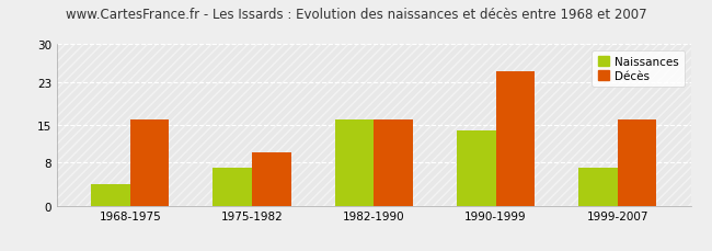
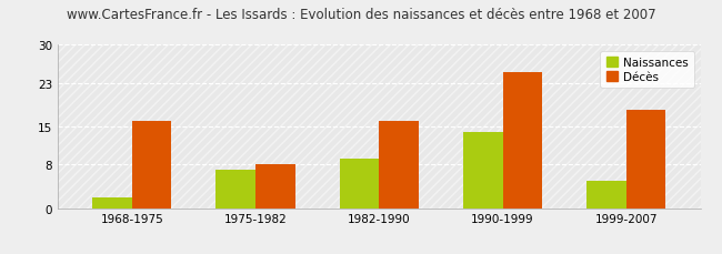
Naissances/1968-1975: 4 -> 2
Décès/1975-1982: 10 -> 8
Naissances/1982-1990: 16 -> 9
Naissances/1999-2007: 7 -> 5
Décès/1999-2007: 16 -> 18
